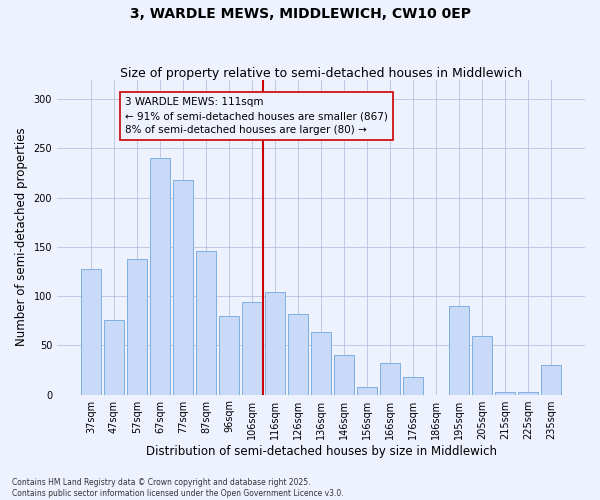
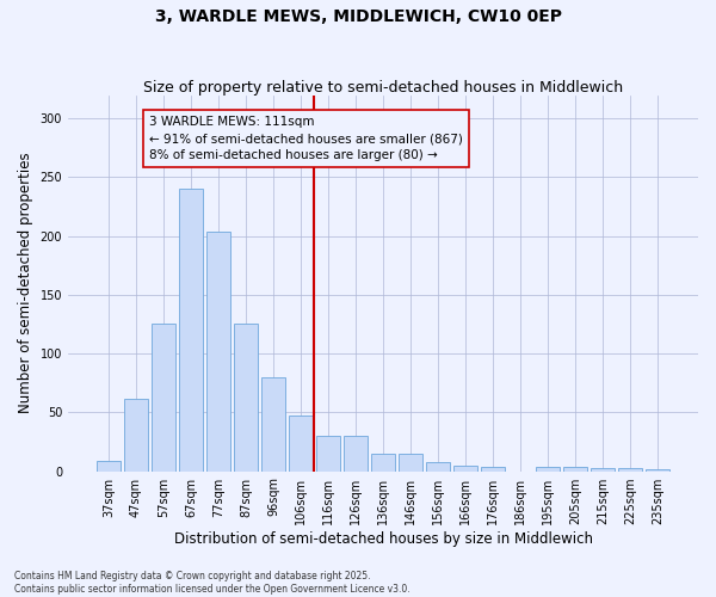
37sqm: 128 -> 9
47sqm: 76 -> 62
57sqm: 138 -> 126
77sqm: 218 -> 204
87sqm: 146 -> 126
106sqm: 94 -> 47
116sqm: 104 -> 30
126sqm: 82 -> 30
136sqm: 64 -> 15
146sqm: 40 -> 15
166sqm: 32 -> 5
176sqm: 18 -> 4
195sqm: 90 -> 4
205sqm: 60 -> 4
235sqm: 30 -> 2
